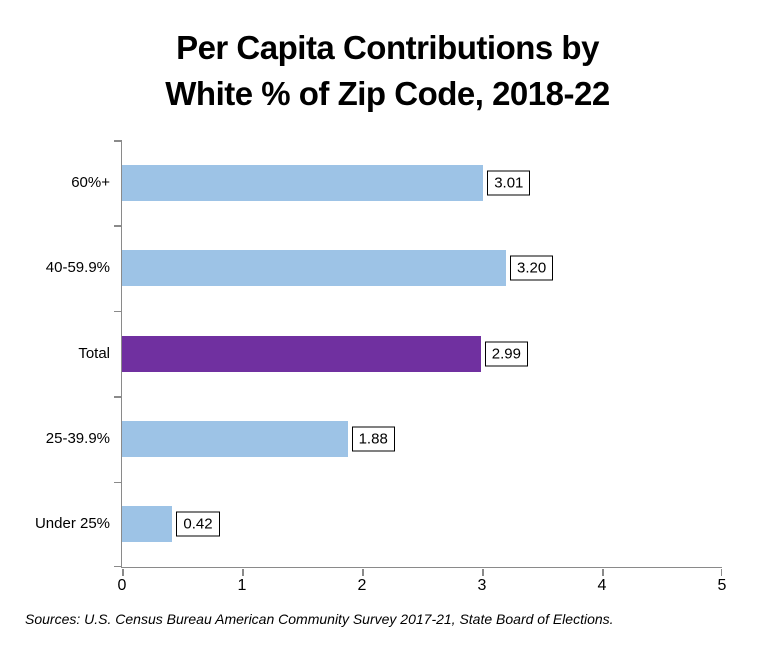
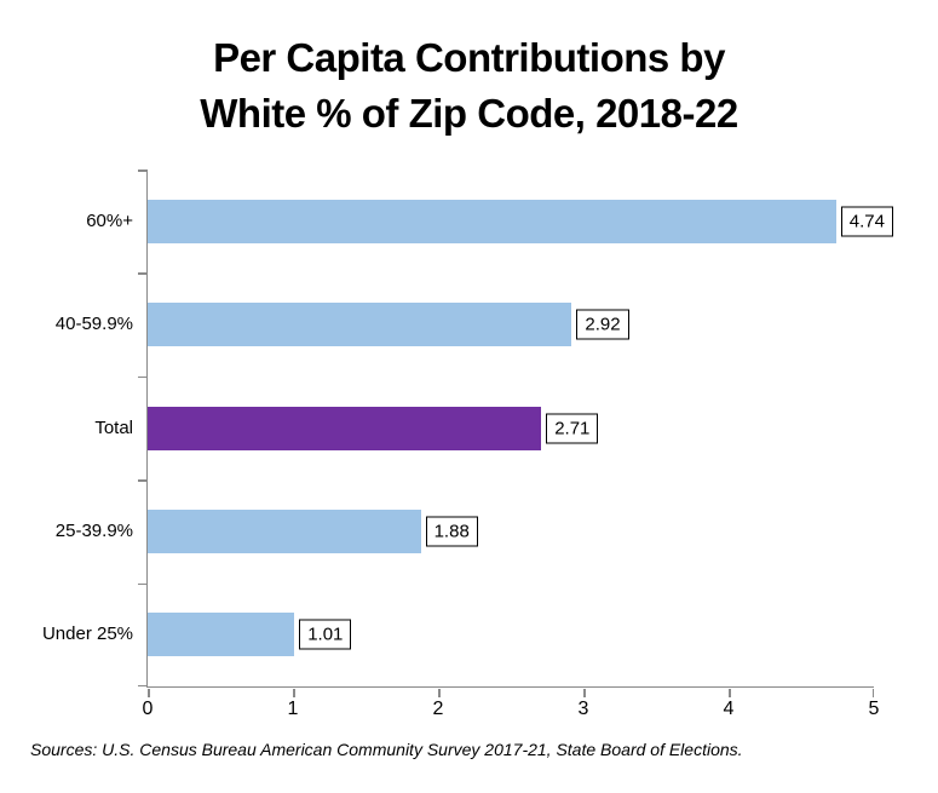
60%+: 3.01 -> 4.74
40-59.9%: 3.20 -> 2.92
Total: 2.99 -> 2.71
Under 25%: 0.42 -> 1.01
